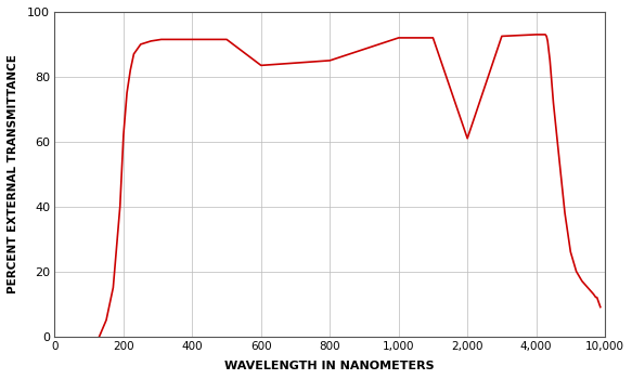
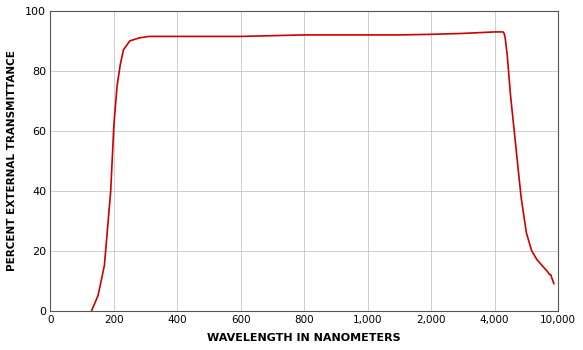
600: 83.5 -> 91.5
800: 85.0 -> 92.0
2,000: 61.0 -> 92.2
